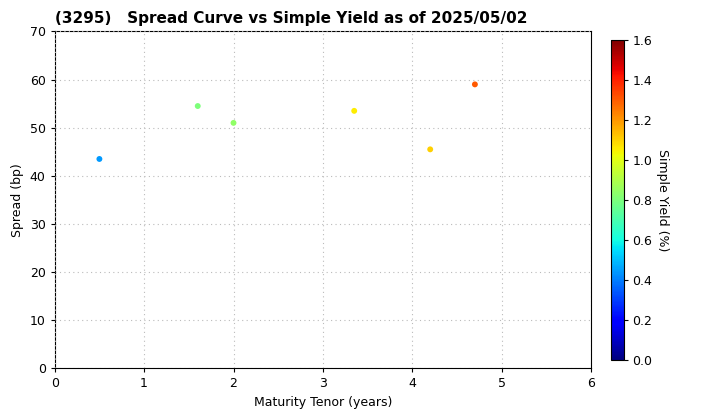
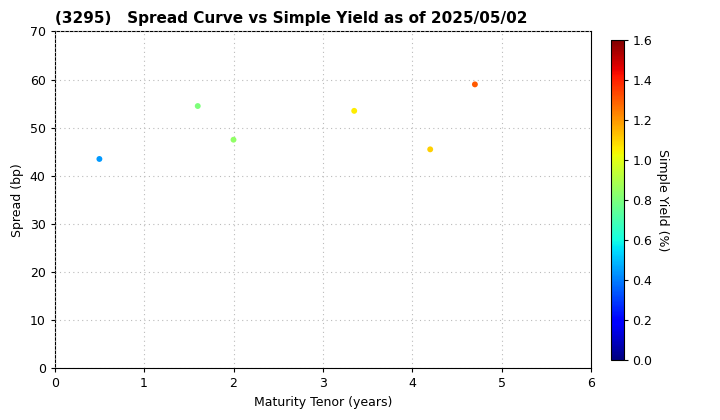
2: 51.0 -> 47.5
